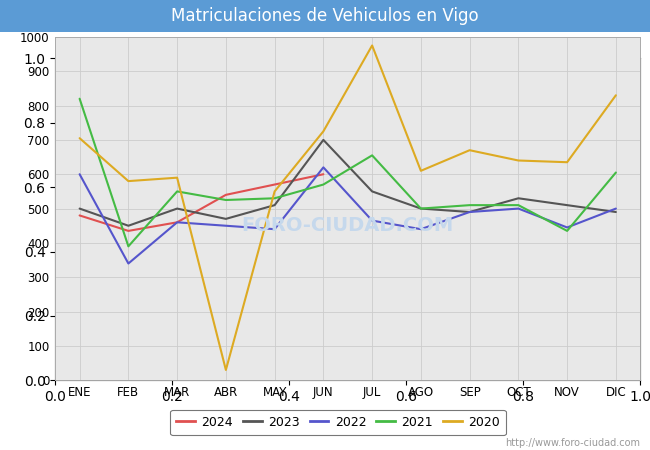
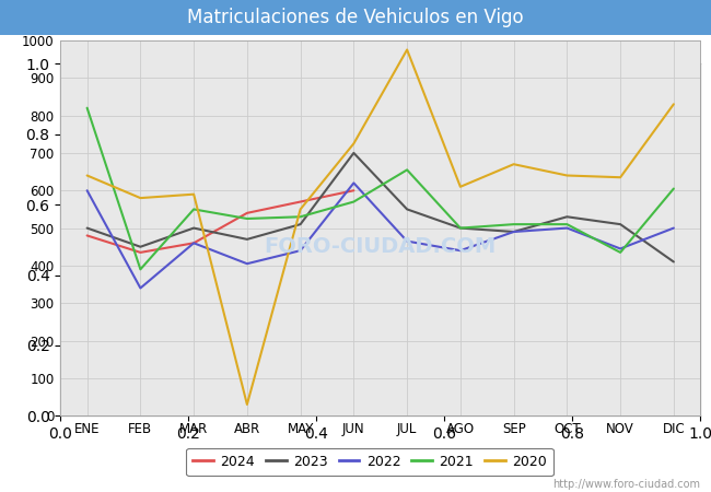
2020/ENE: 705 -> 640
2022/ABR: 450 -> 405
2023/DIC: 490 -> 410
